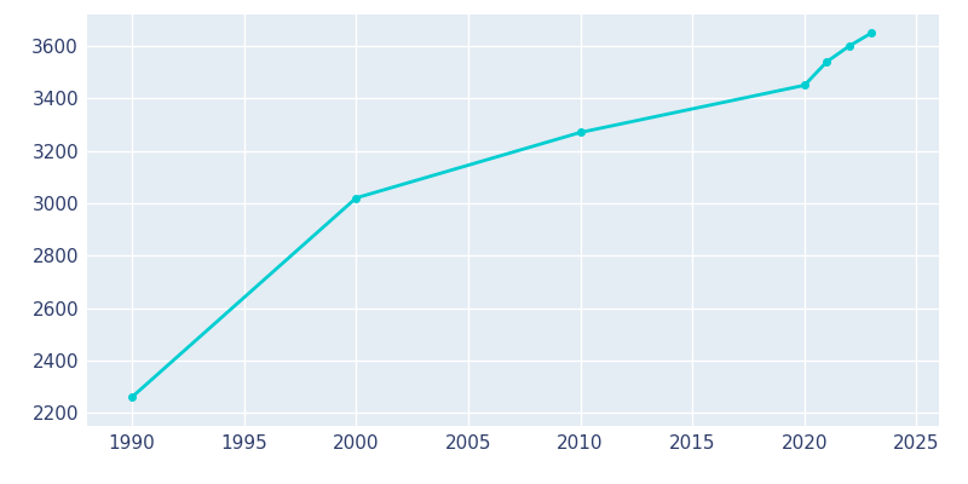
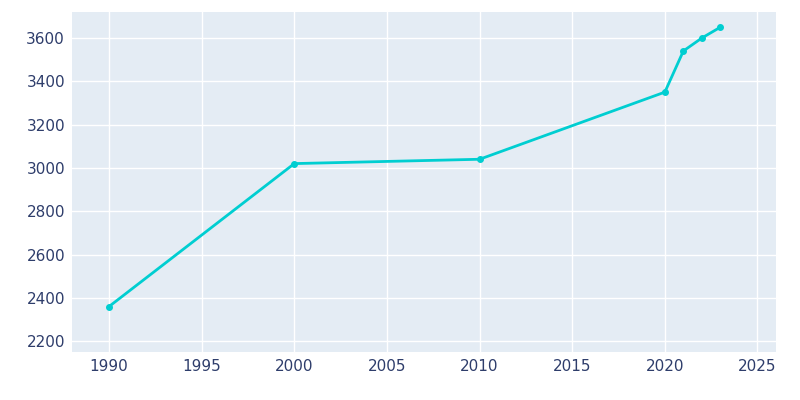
1990: 2260 -> 2360
2010: 3270 -> 3040
2020: 3450 -> 3350
